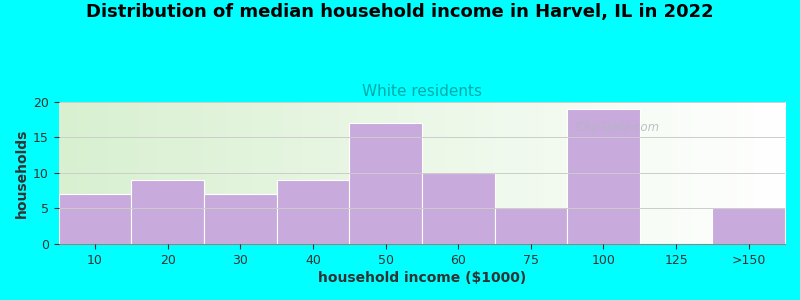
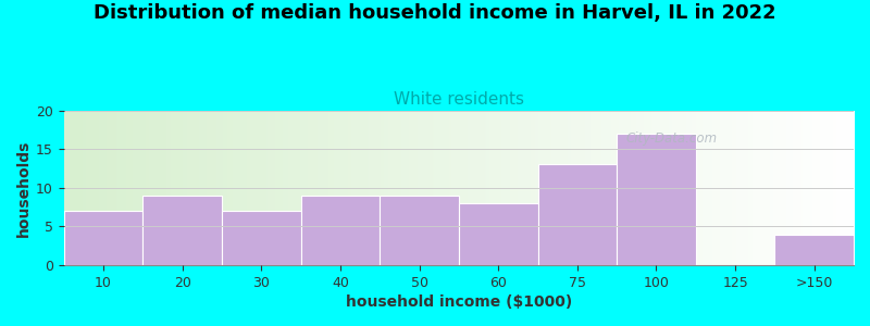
50: 17 -> 9
60: 10 -> 8
75: 5 -> 13
100: 19 -> 17
>150: 5 -> 4
